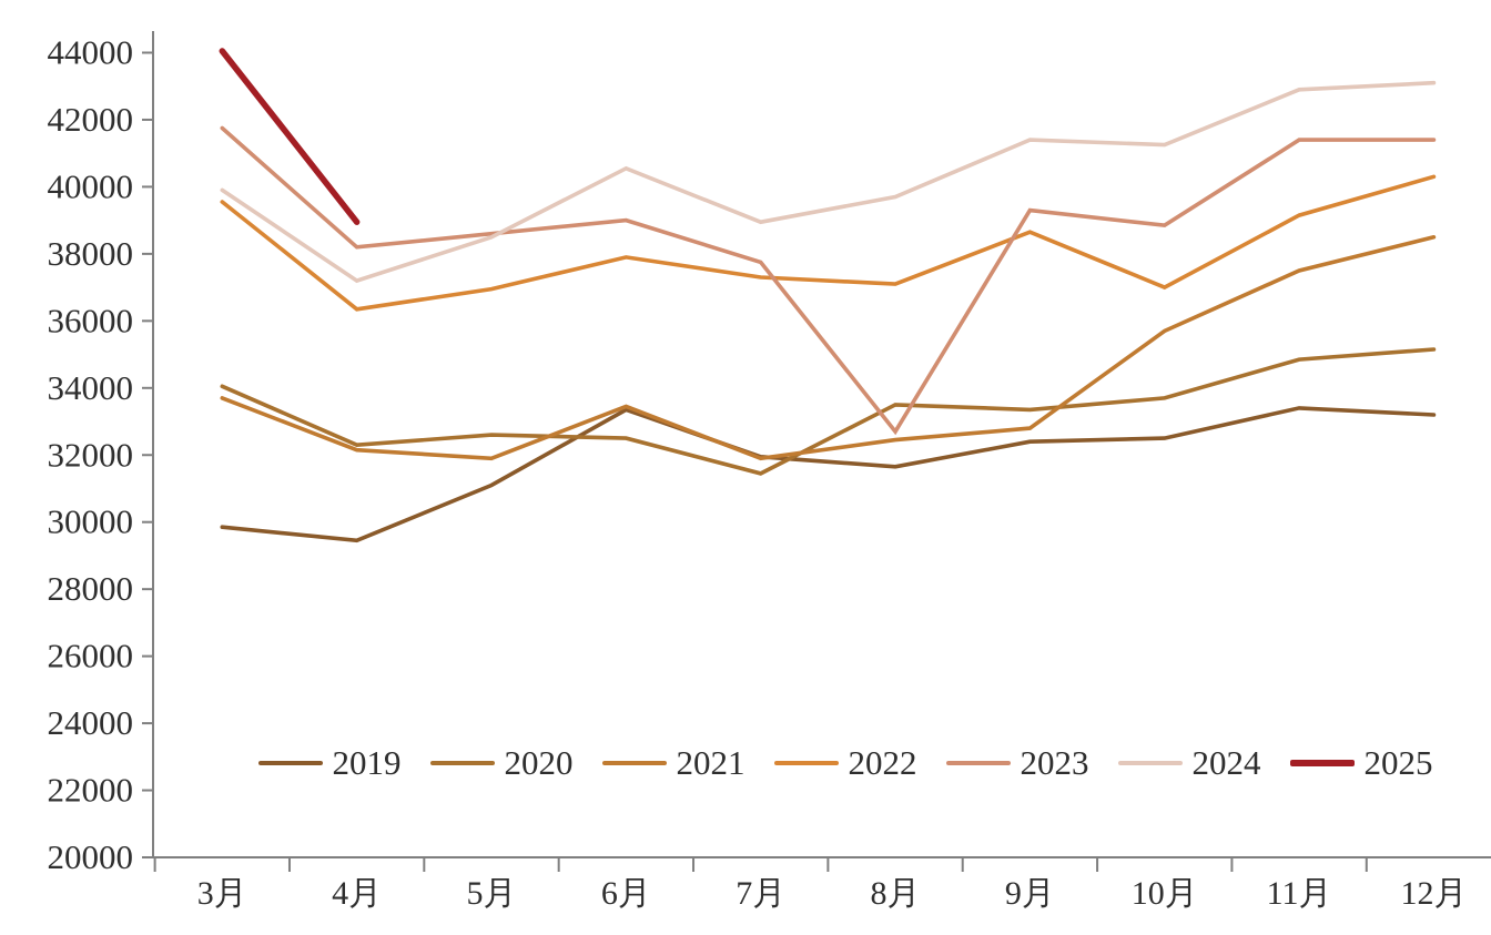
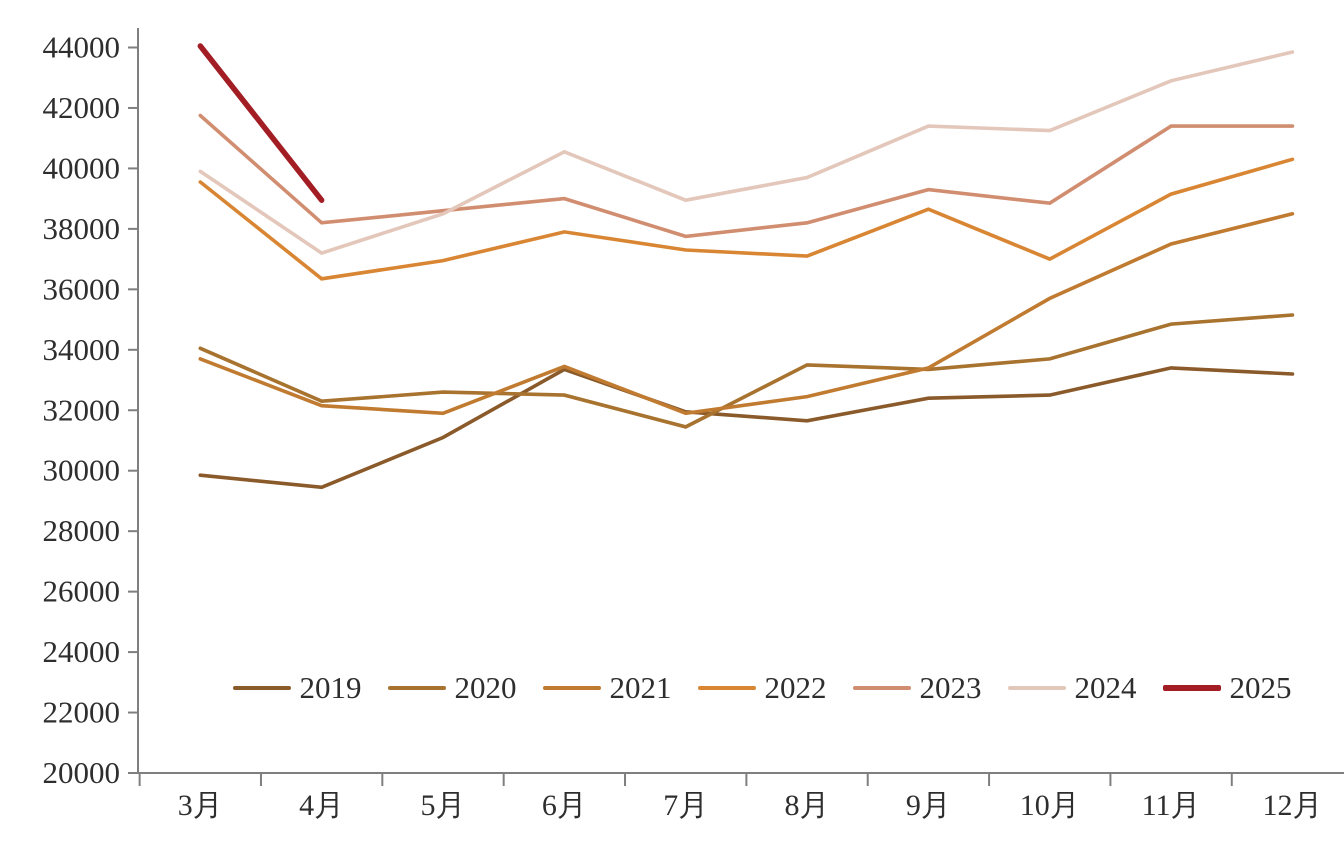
2023/8月: 32700 -> 38200
2021/9月: 32800 -> 33400
2024/12月: 43100 -> 43800
